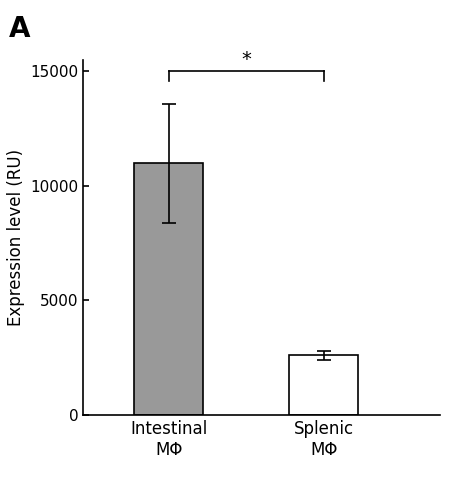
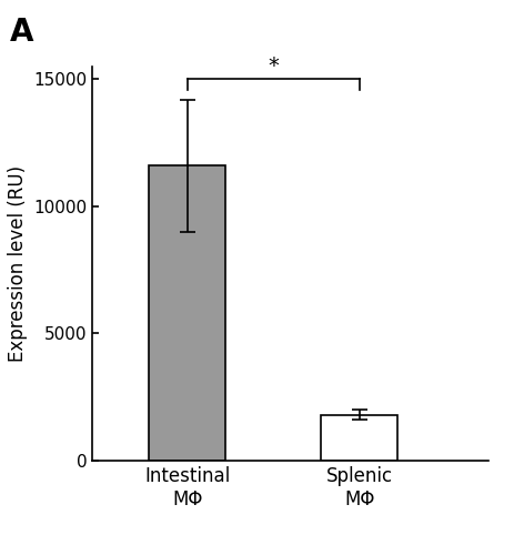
Intestinal MΦ: 11000 -> 11600
Splenic MΦ: 2600 -> 1800
